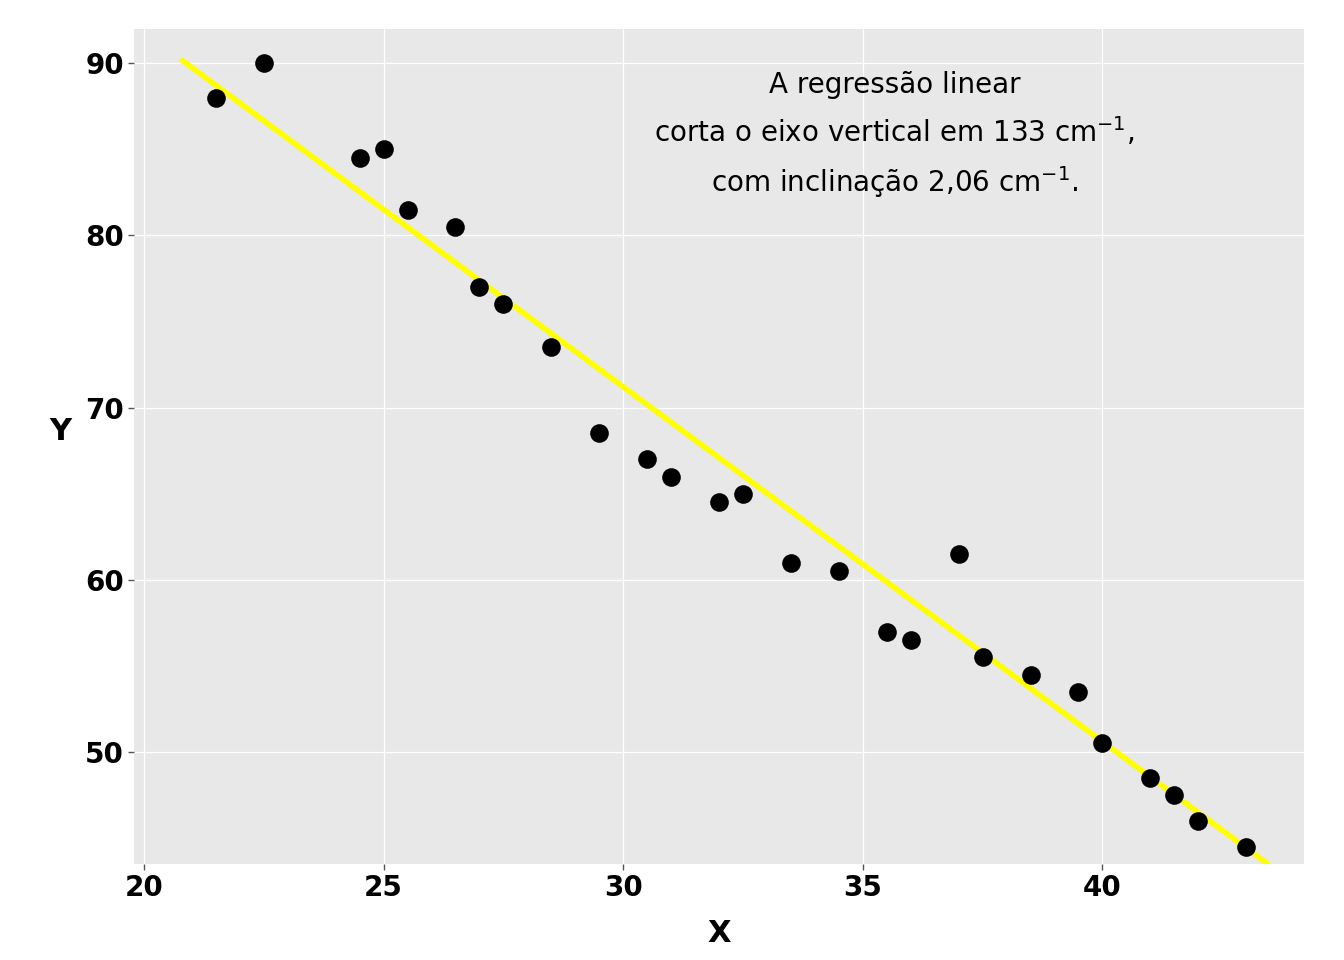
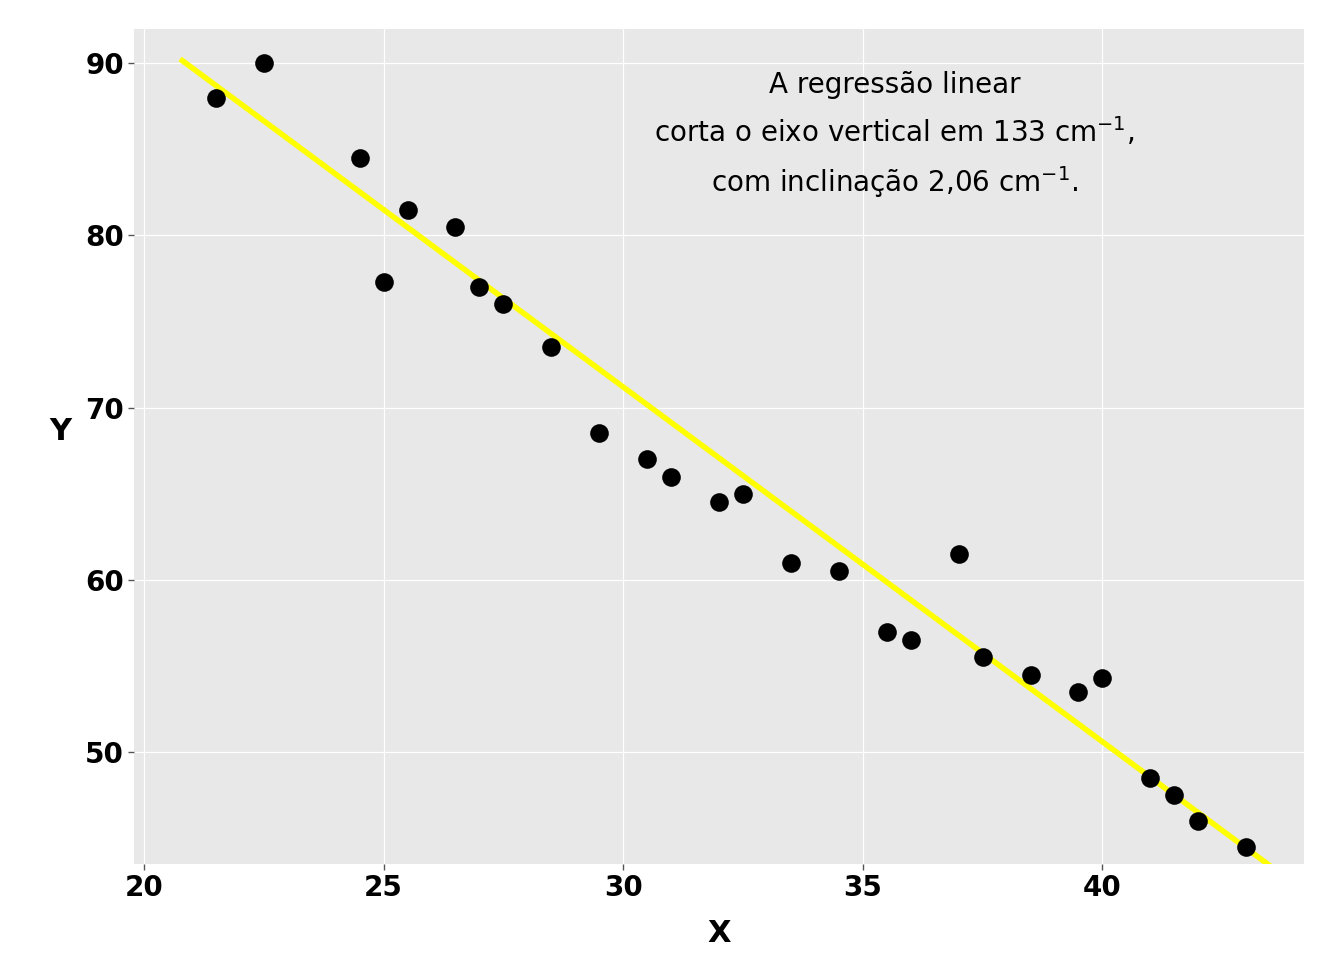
25: 85.0 -> 77.3
40: 50.5 -> 54.3
